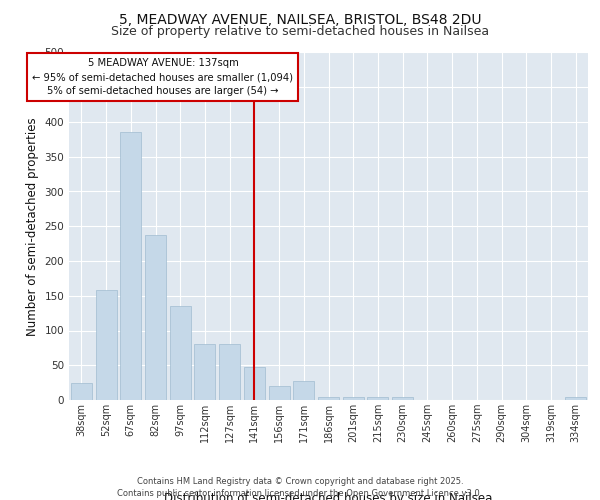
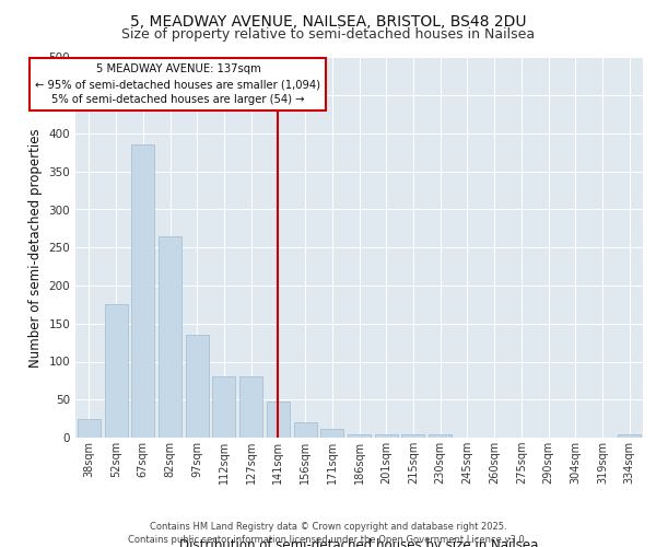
52sqm: 158 -> 175
82sqm: 238 -> 265
171sqm: 28 -> 12
